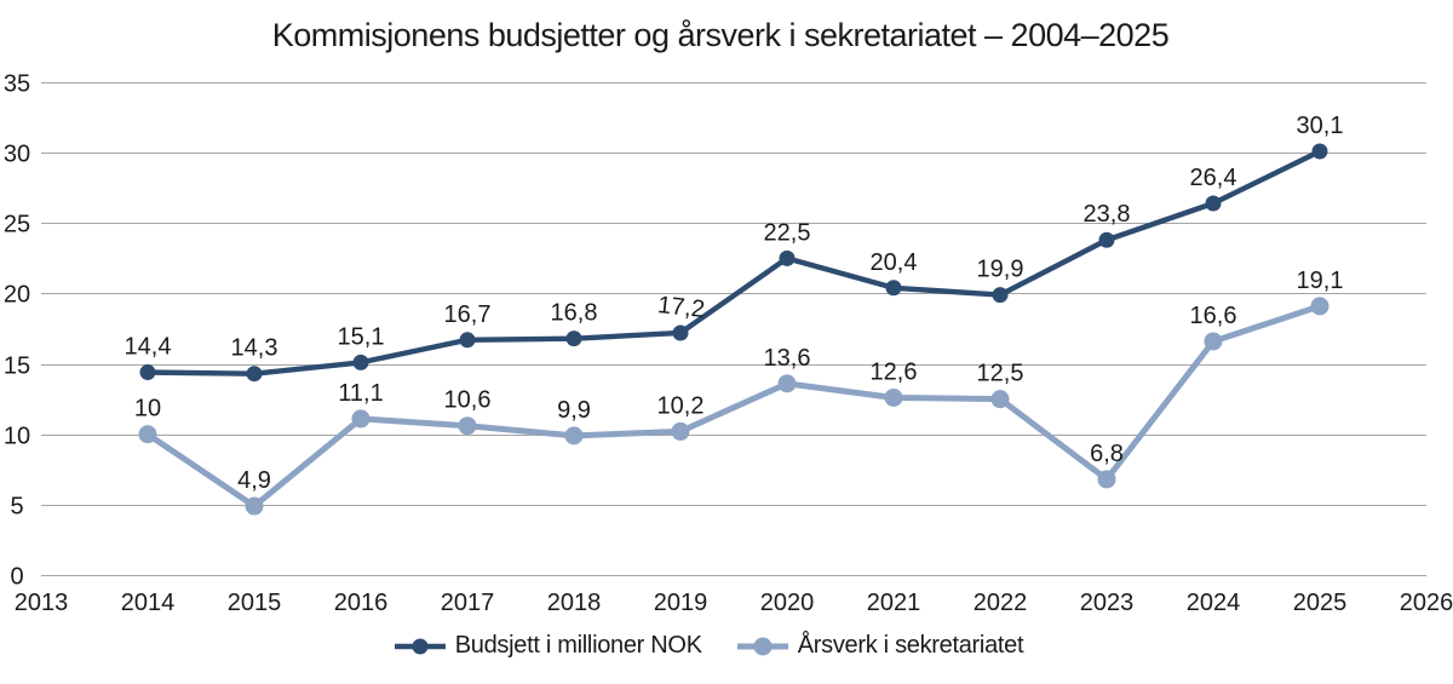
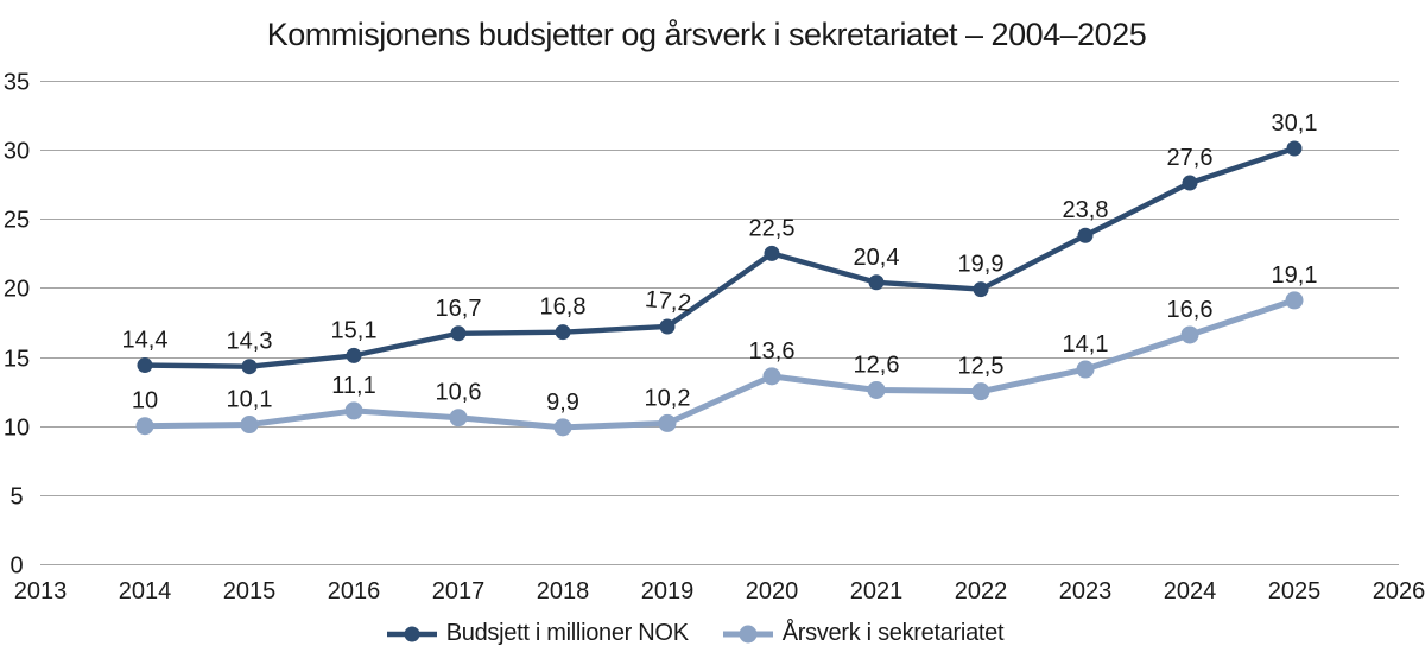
Årsverk i sekretariatet/2015: 4,9 -> 10,1
Årsverk i sekretariatet/2023: 6,8 -> 14,1
Budsjett i millioner NOK/2024: 26,4 -> 27,6
